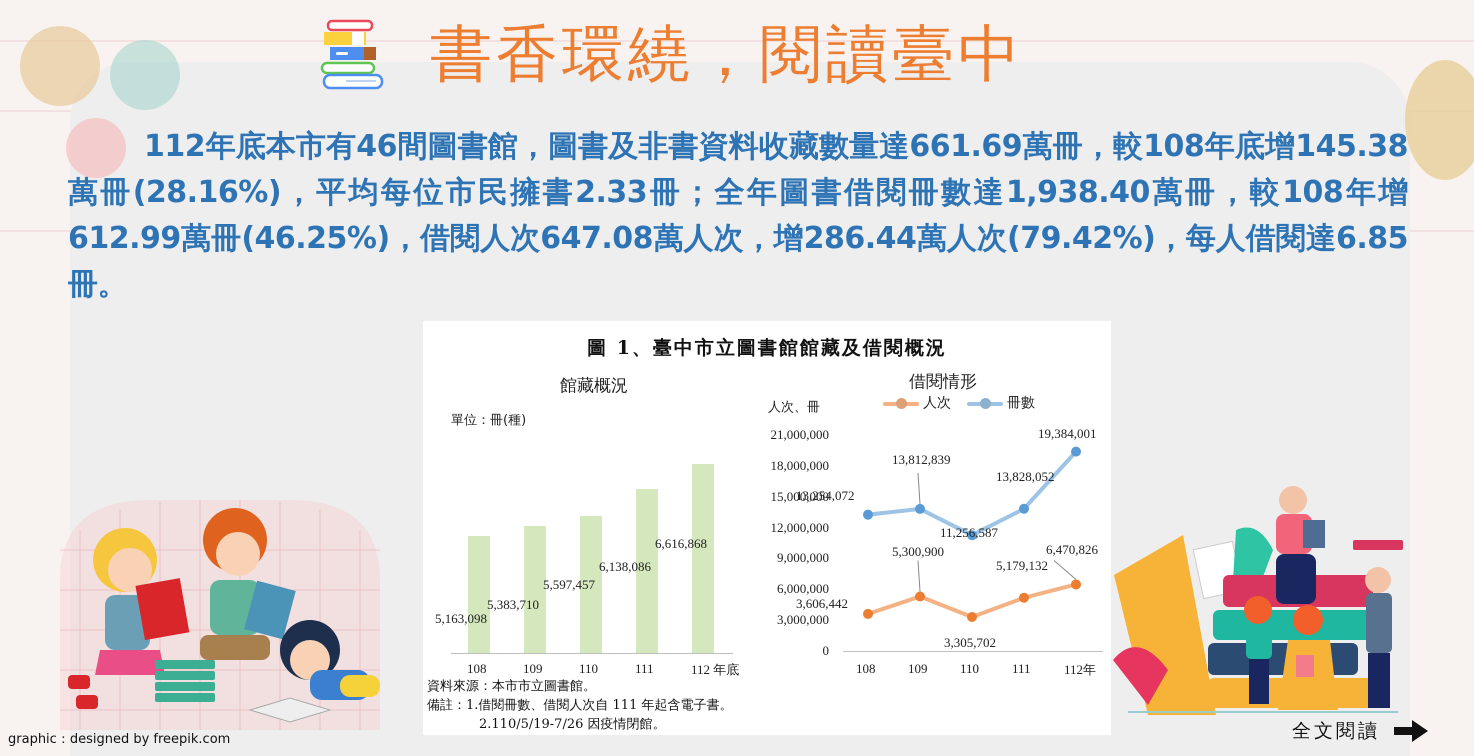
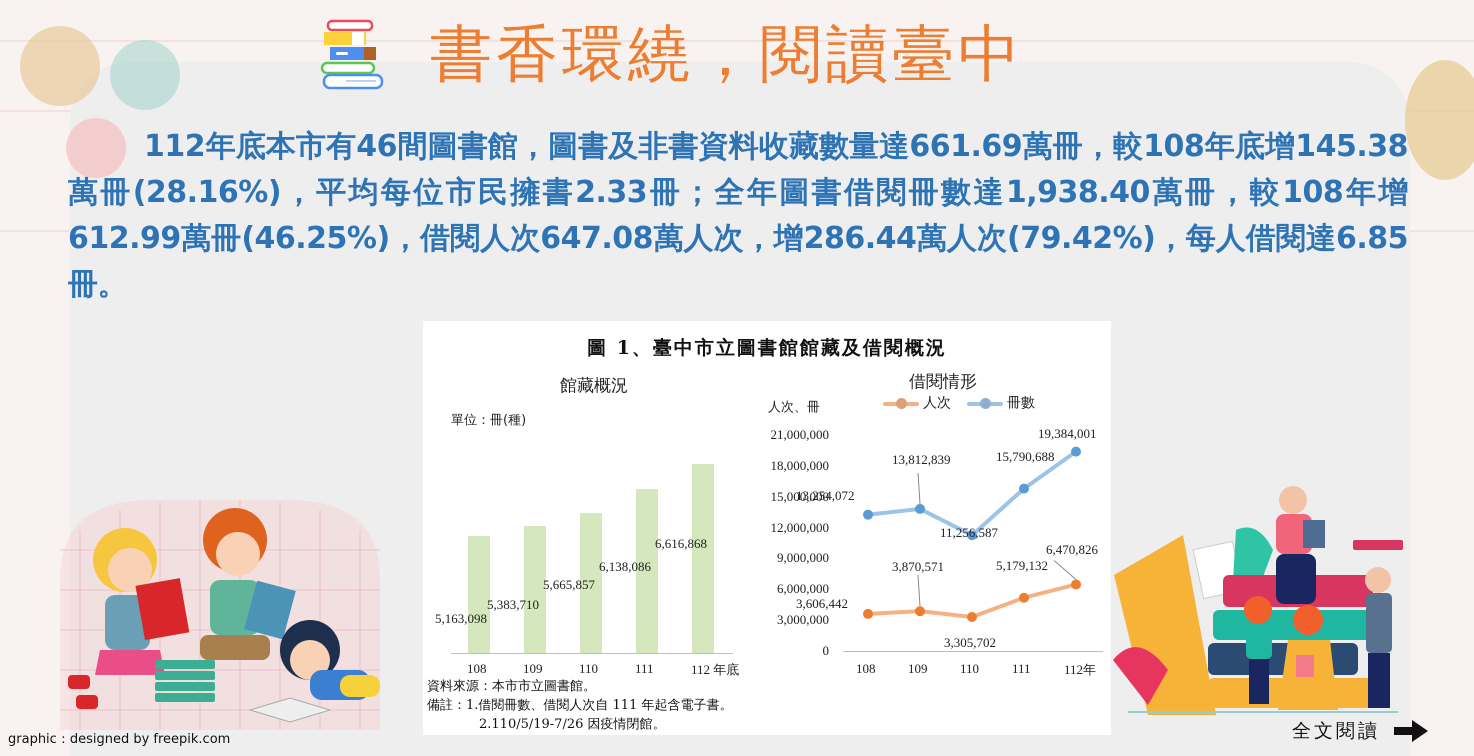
館藏概況/110: 5,597,457 -> 5,665,857
借閱情形/人次/109: 5,300,900 -> 3,870,571
借閱情形/冊數/111: 13,828,052 -> 15,790,688
